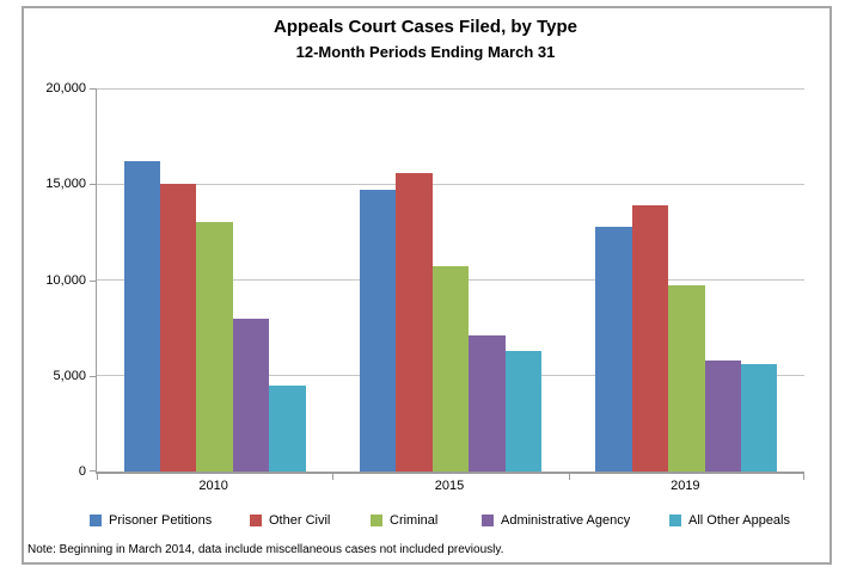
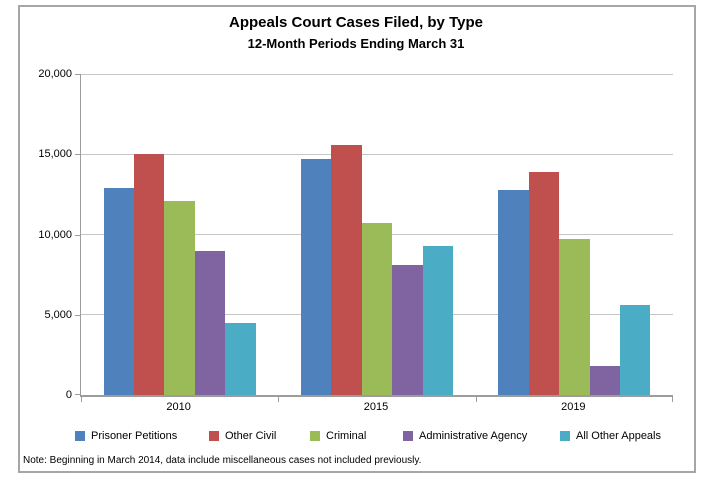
Prisoner Petitions/2010: 16200 -> 12900
Criminal/2010: 13000 -> 12100
Administrative Agency/2010: 8000 -> 9000
Administrative Agency/2015: 7100 -> 8100
All Other Appeals/2015: 6300 -> 9300
Administrative Agency/2019: 5800 -> 1800
